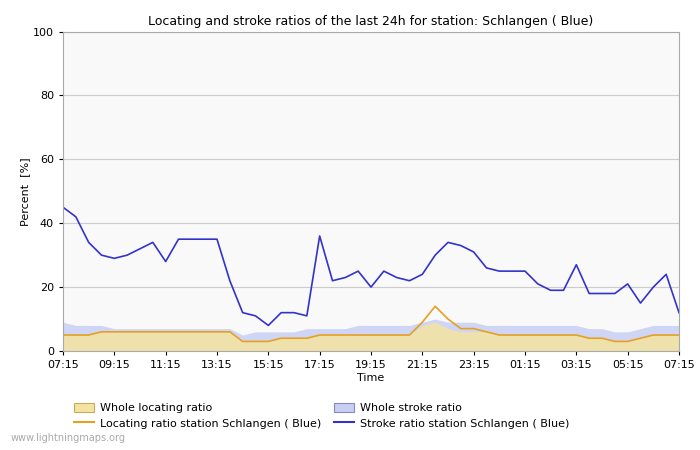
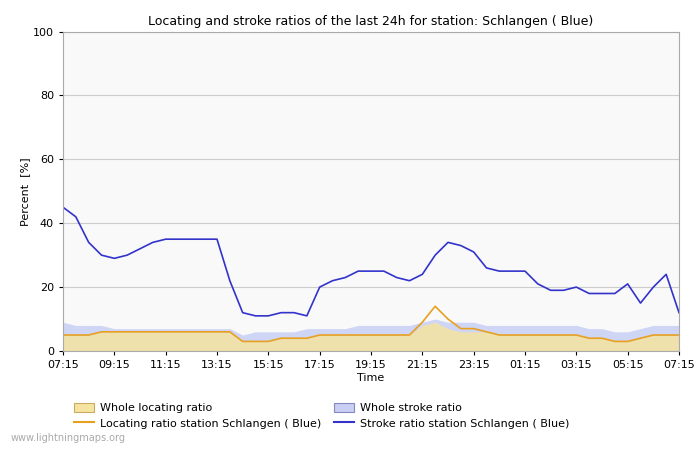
Stroke ratio station Schlangen ( Blue)/11:15: 28 -> 35
Stroke ratio station Schlangen ( Blue)/15:15: 8 -> 11
Stroke ratio station Schlangen ( Blue)/17:15: 36 -> 20
Stroke ratio station Schlangen ( Blue)/19:15: 20 -> 25
Stroke ratio station Schlangen ( Blue)/03:15: 27 -> 20
